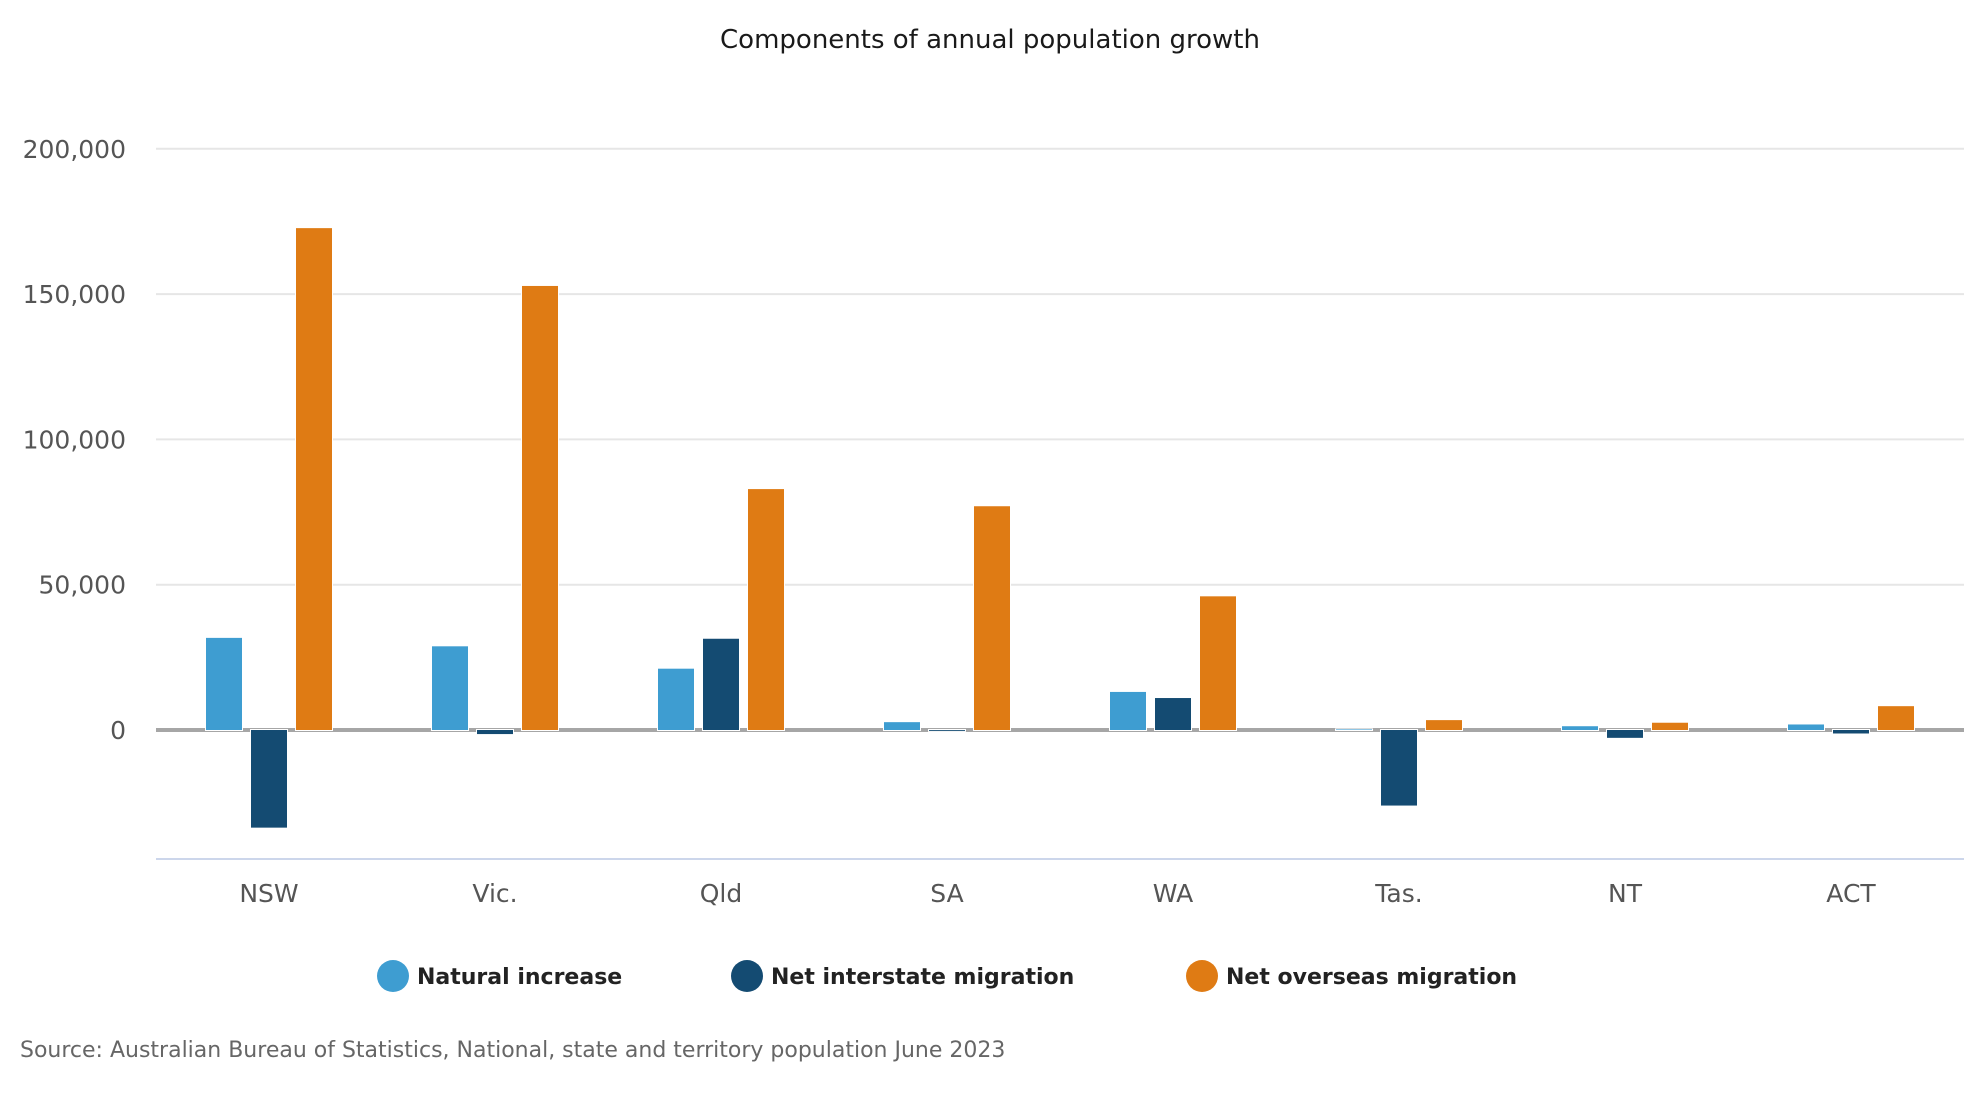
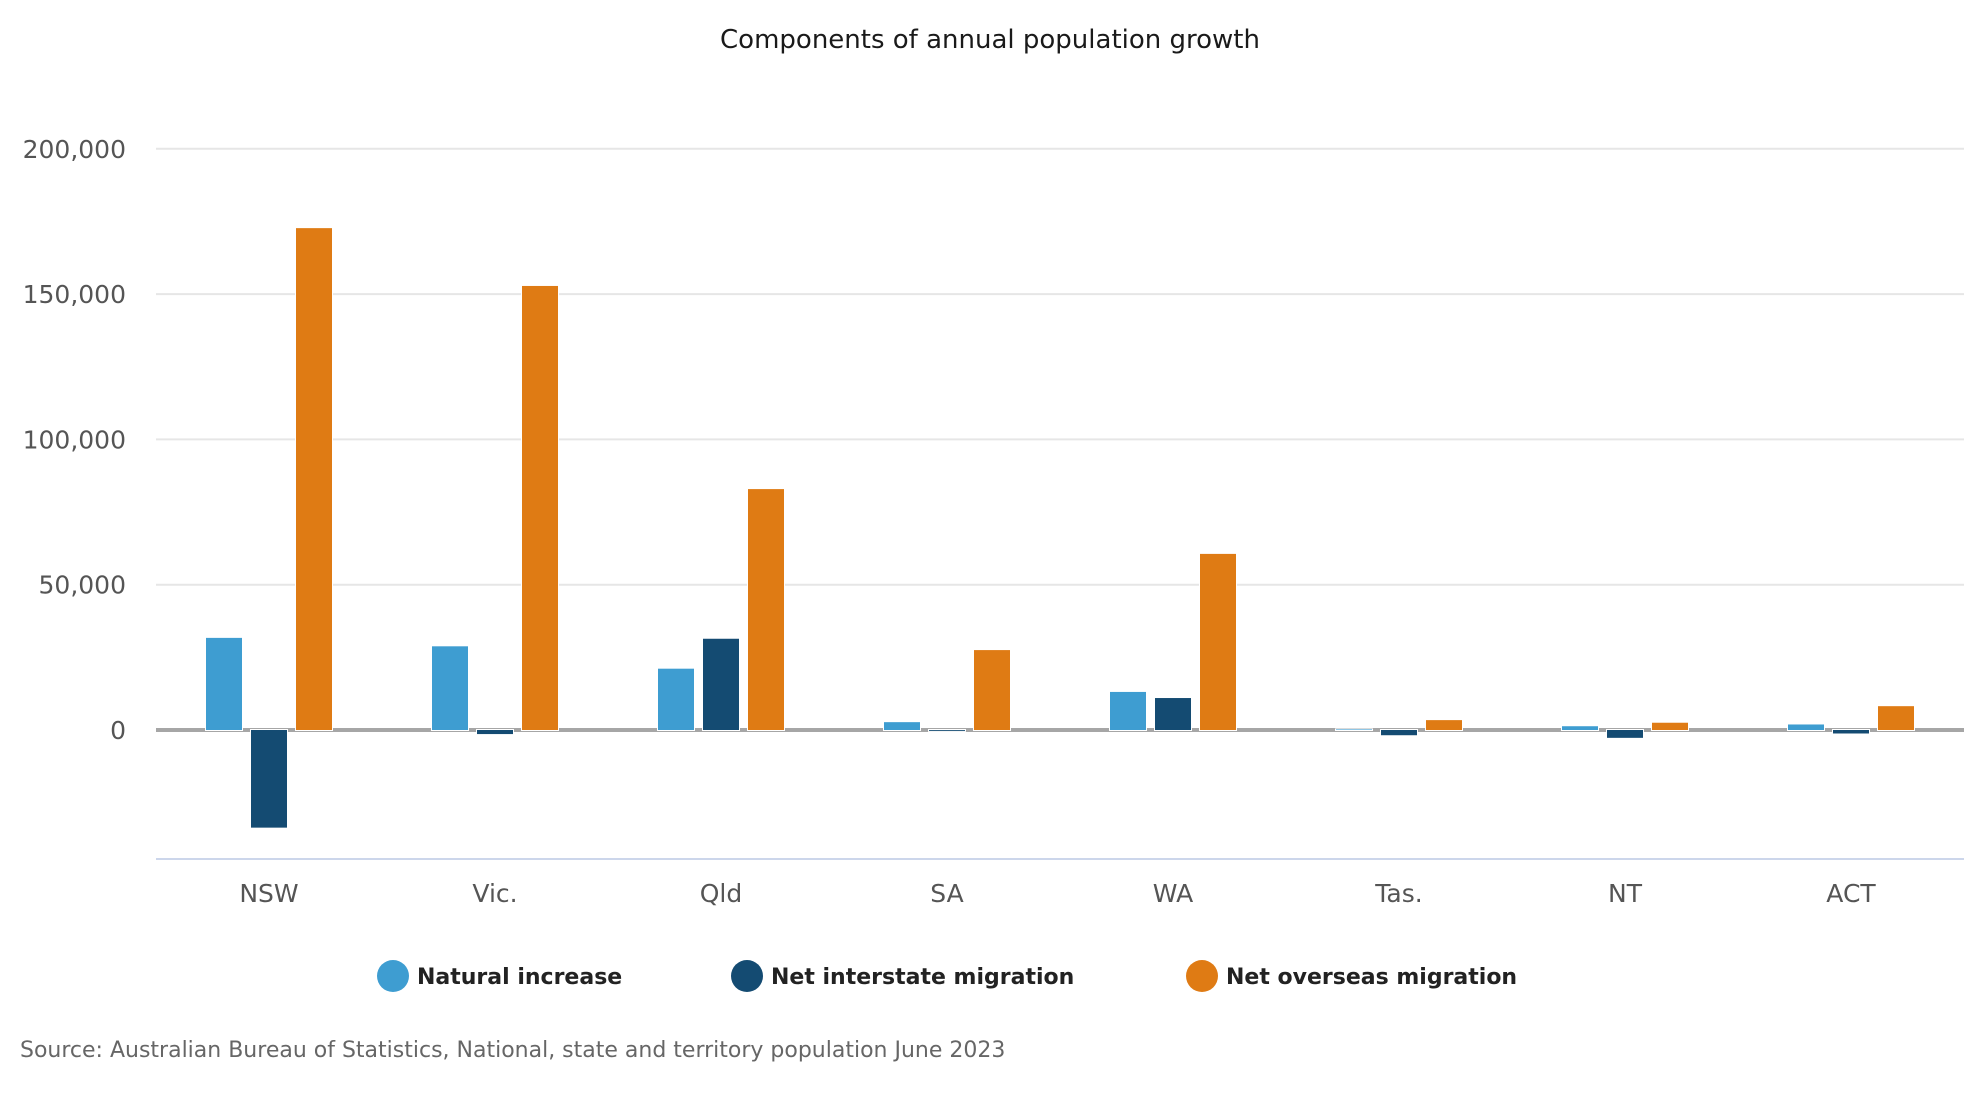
Net overseas migration/SA: 77000 -> 28000
Net overseas migration/WA: 46000 -> 61000
Net interstate migration/Tas.: -26000 -> -2000
